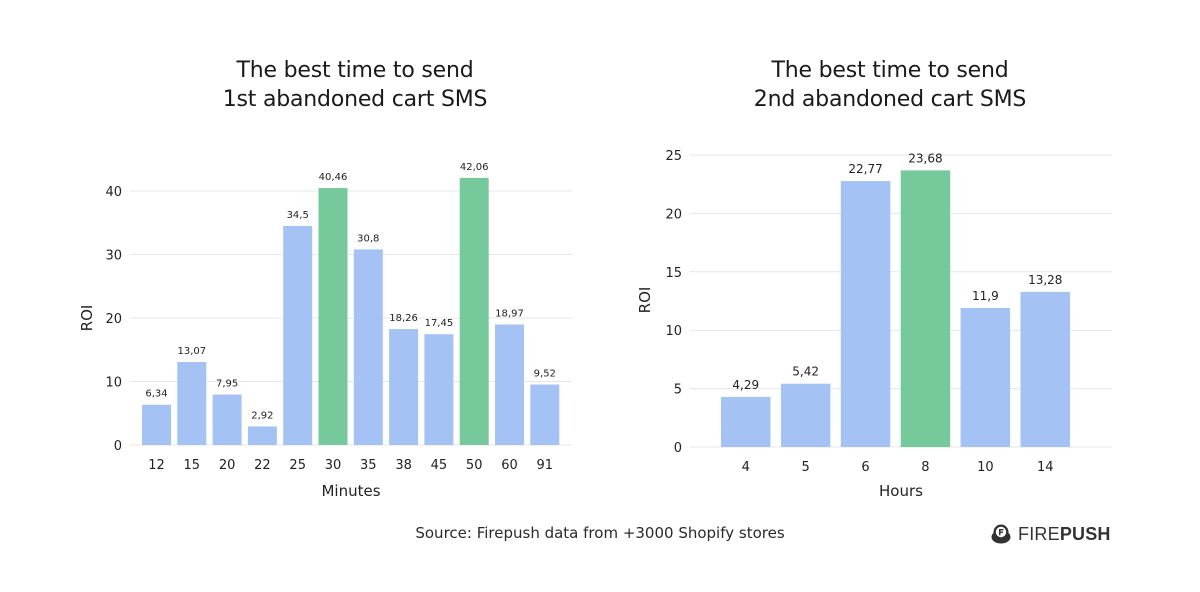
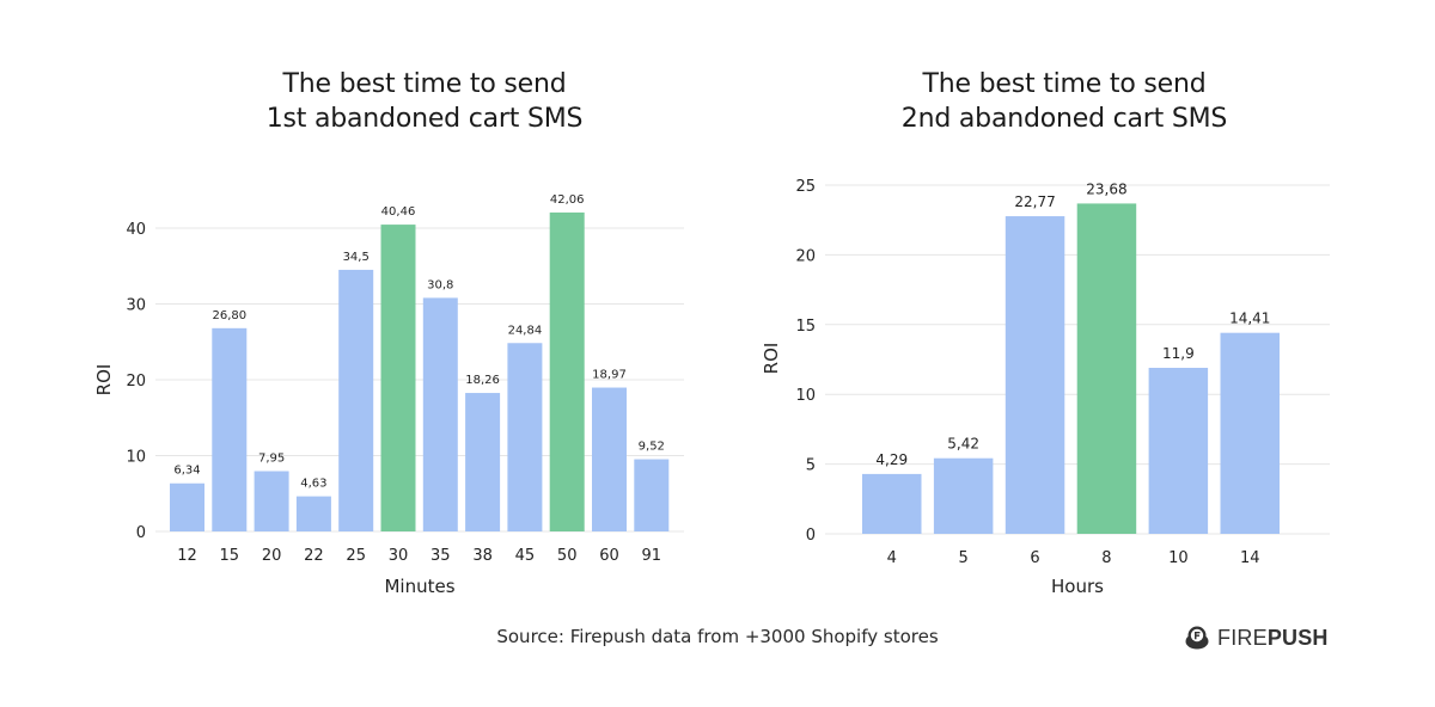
The best time to send 1st abandoned cart SMS/15: 13,07 -> 26,80
The best time to send 1st abandoned cart SMS/22: 2,92 -> 4,63
The best time to send 1st abandoned cart SMS/45: 17,45 -> 24,84
The best time to send 2nd abandoned cart SMS/14: 13,28 -> 14,41
